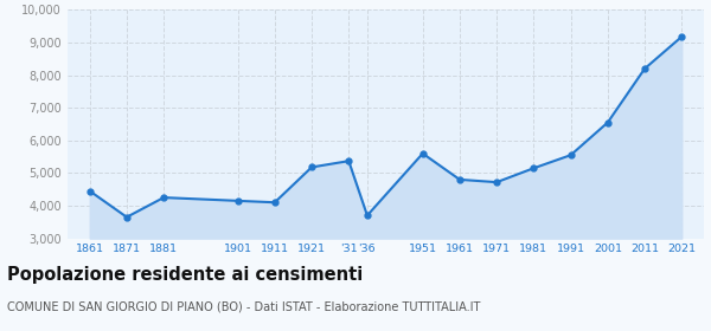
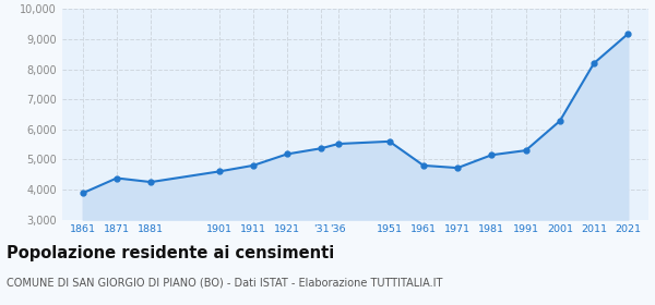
1861: 4,450 -> 3,880
1871: 3,650 -> 4,380
1901: 4,150 -> 4,600
1911: 4,100 -> 4,800
'36: 3,700 -> 5,520
1991: 5,550 -> 5,300
2001: 6,550 -> 6,280
